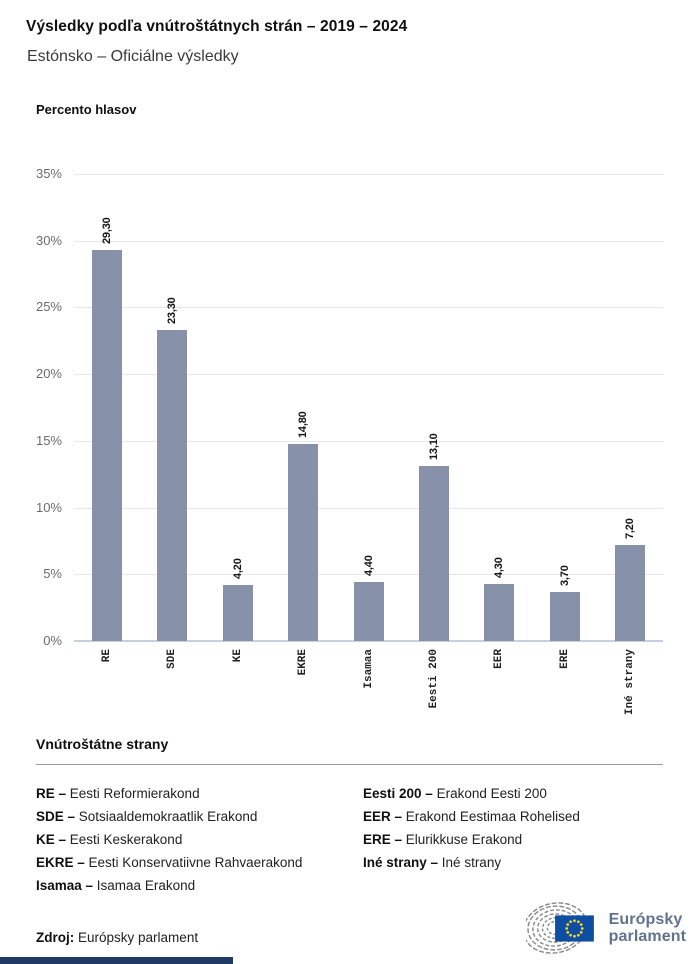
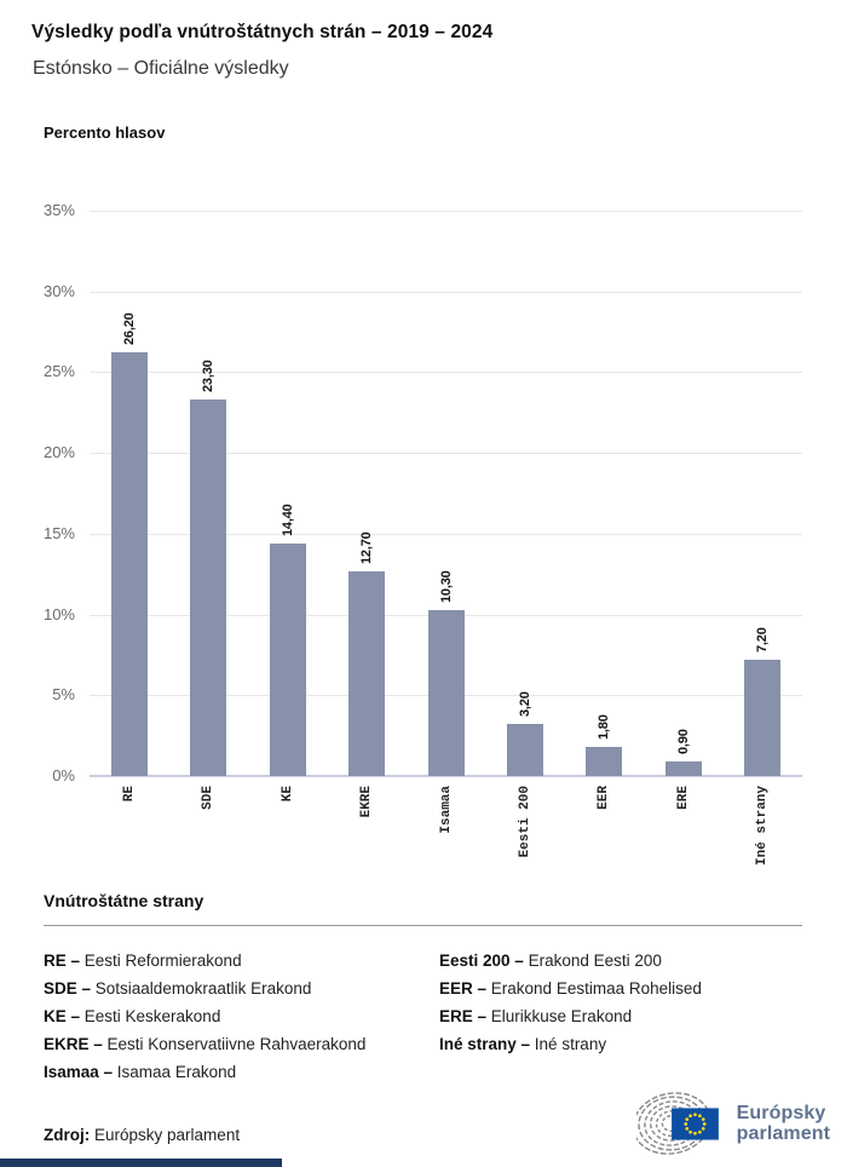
RE: 29,30 -> 26,20
KE: 4,20 -> 14,40
EKRE: 14,80 -> 12,70
Isamaa: 4,40 -> 10,30
Eesti 200: 13,10 -> 3,20
EER: 4,30 -> 1,80
ERE: 3,70 -> 0,90
